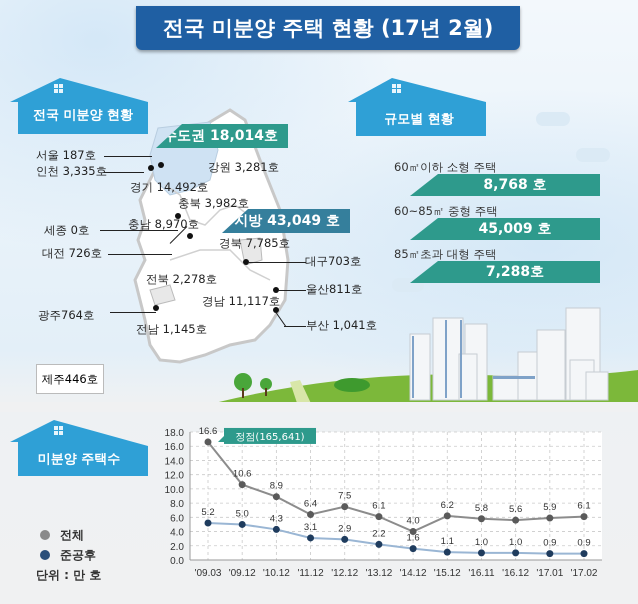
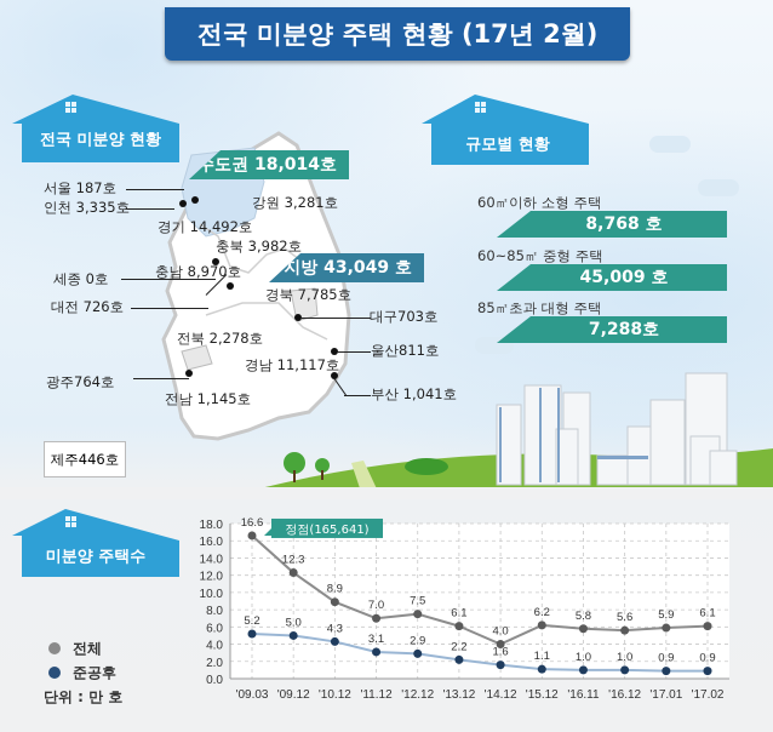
전체/'09.12: 10.6 -> 12.3
전체/'11.12: 6.4 -> 7.0
